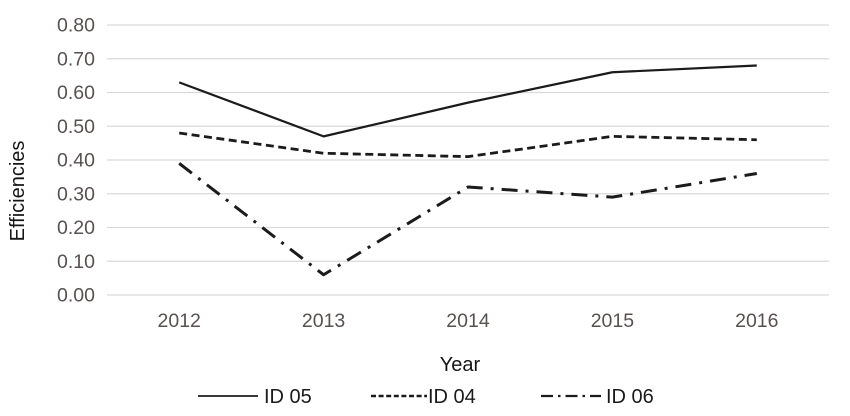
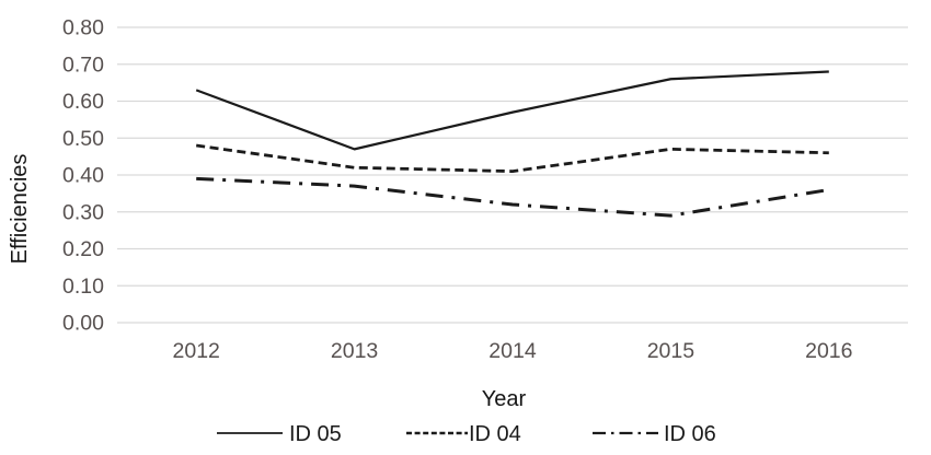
ID 06/2013: 0.06 -> 0.37
